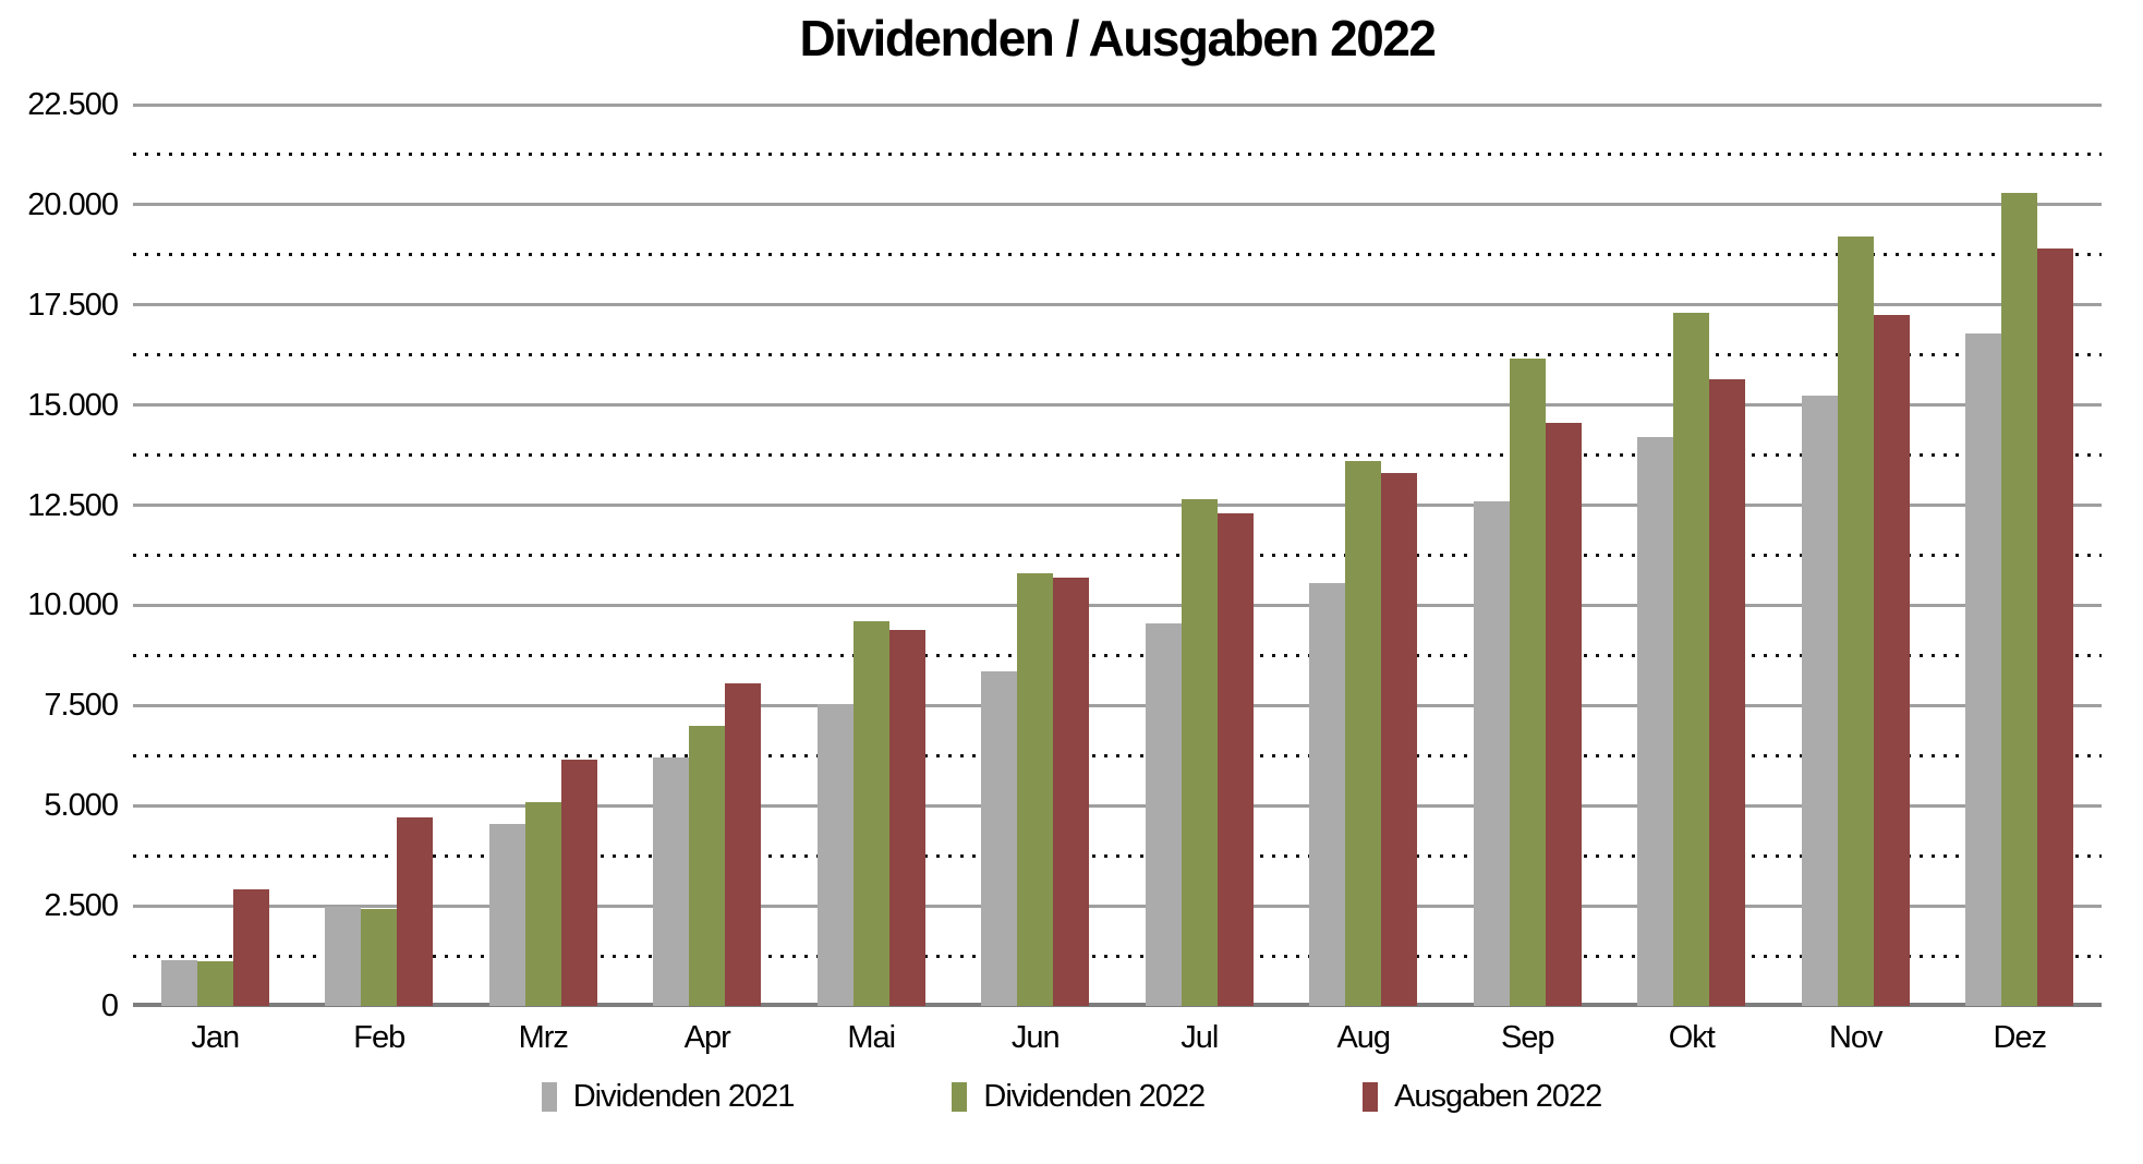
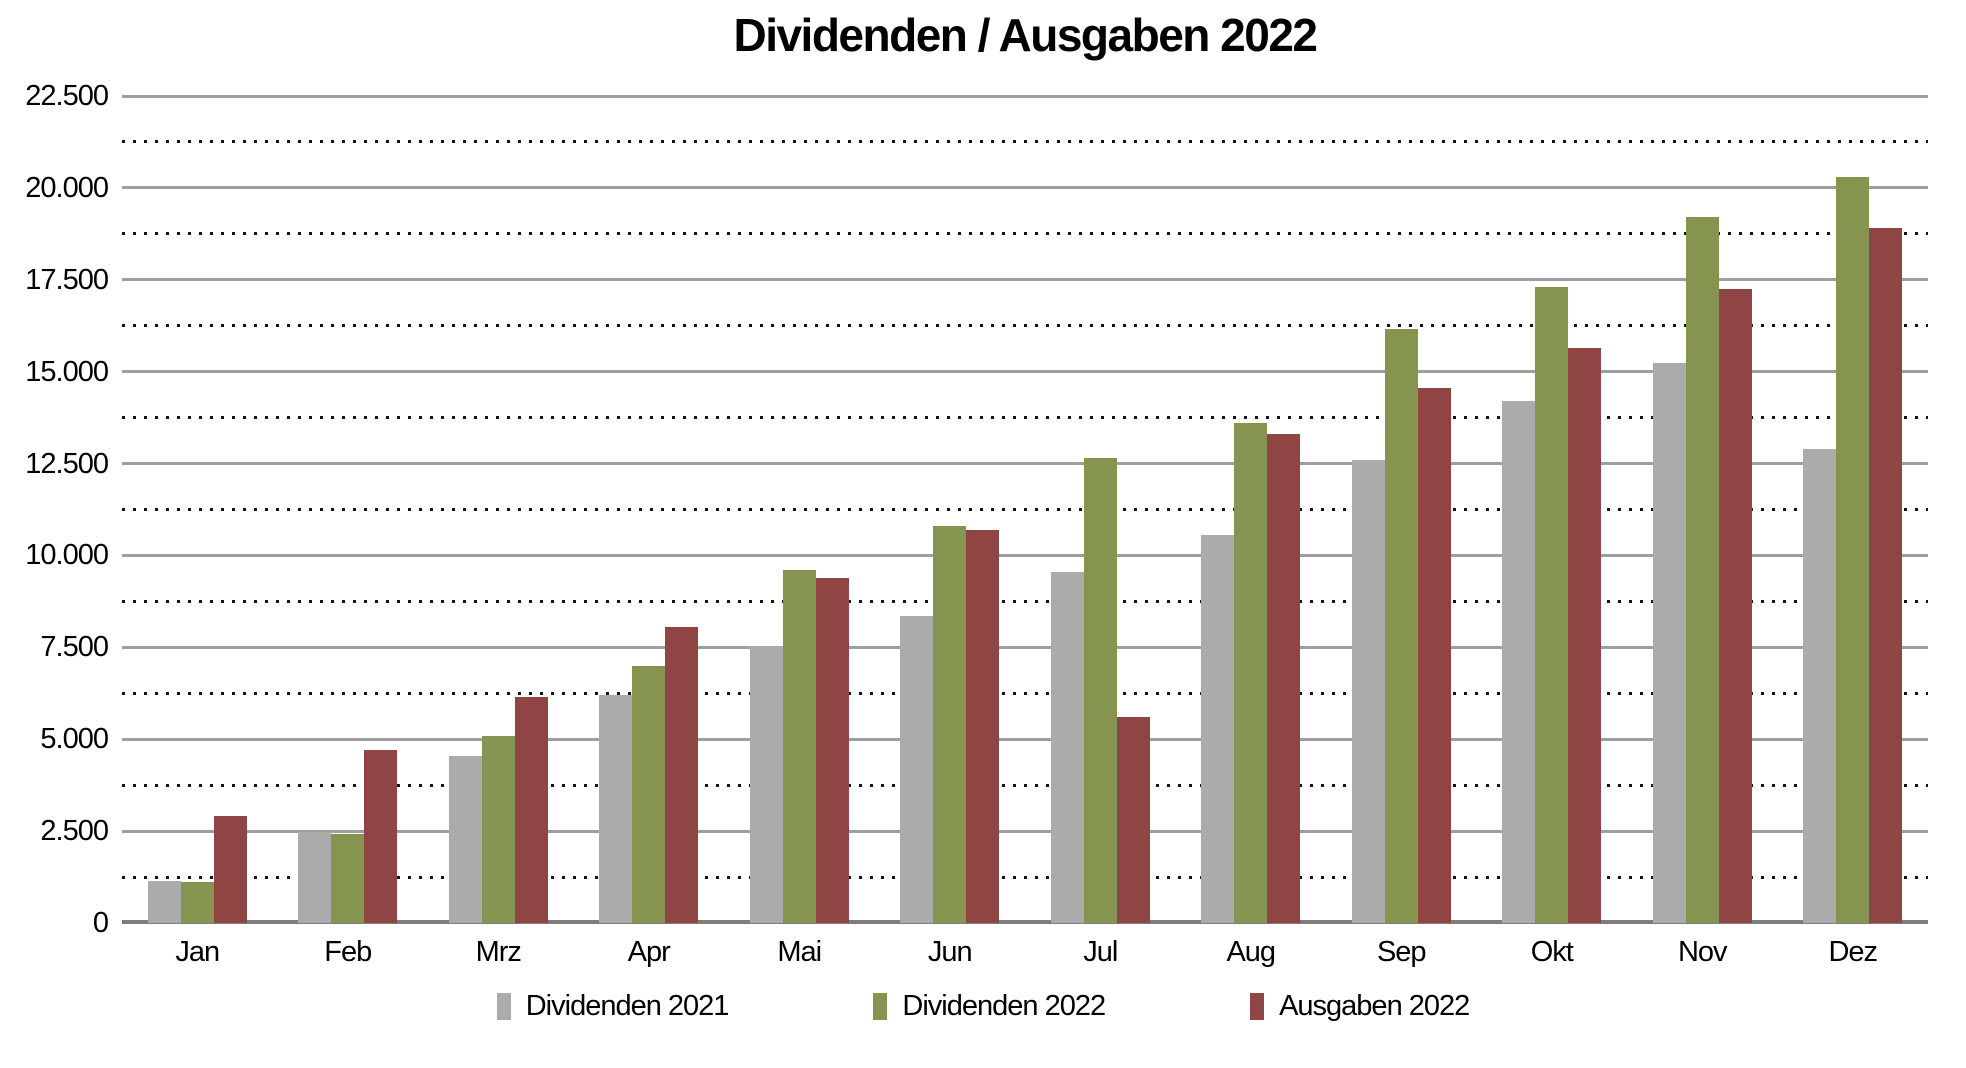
Ausgaben 2022/Jul: 12300 -> 5600
Dividenden 2021/Dez: 16800 -> 12900
